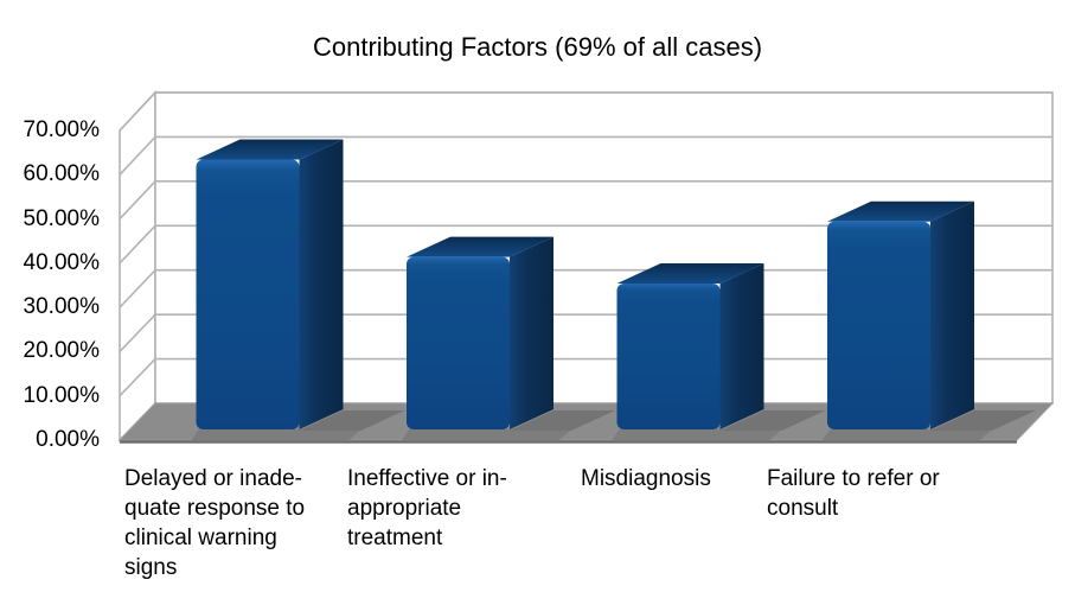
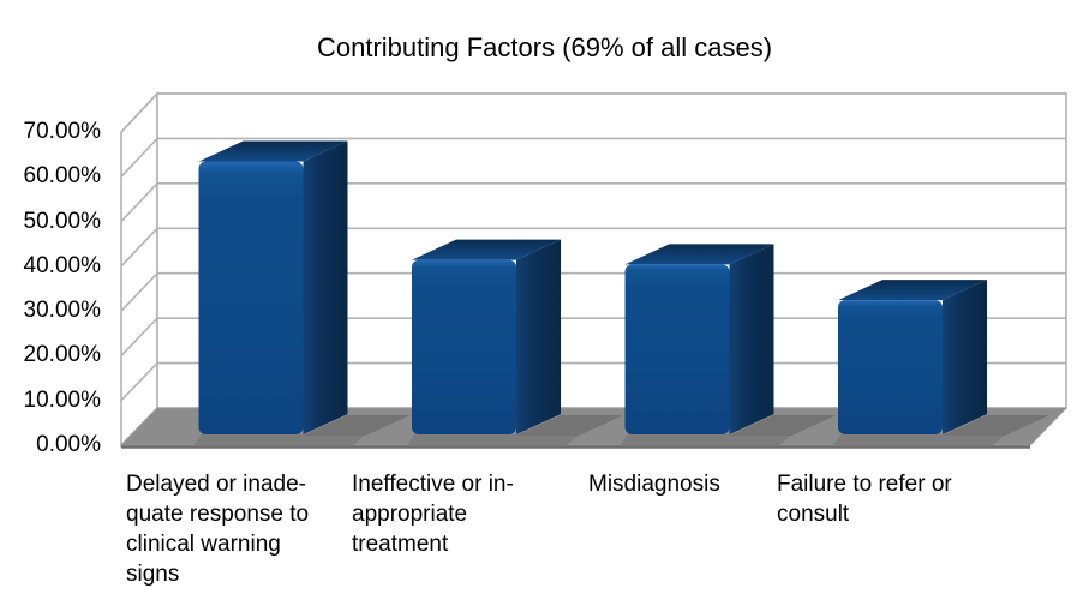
Misdiagnosis: 33% -> 38%
Failure to refer or consult: 47% -> 30%
